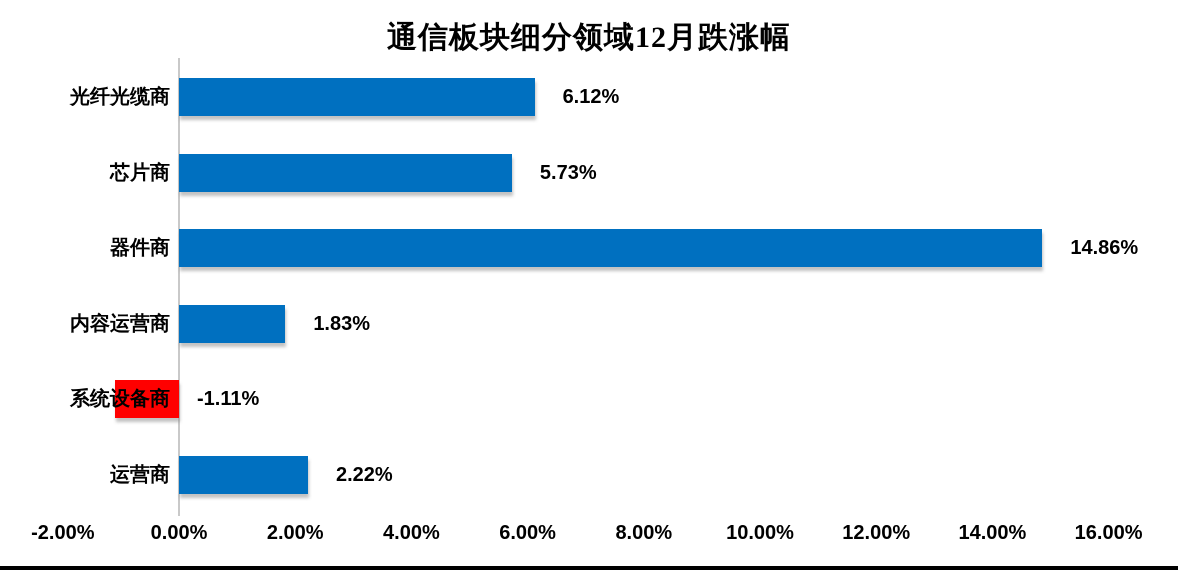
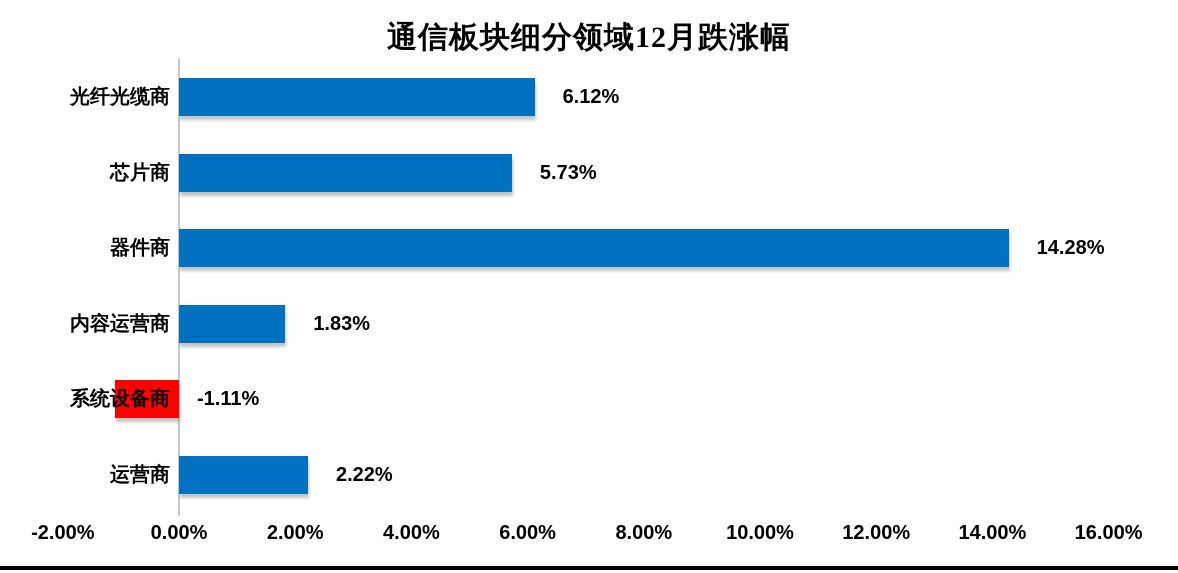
器件商: 14.86% -> 14.28%
